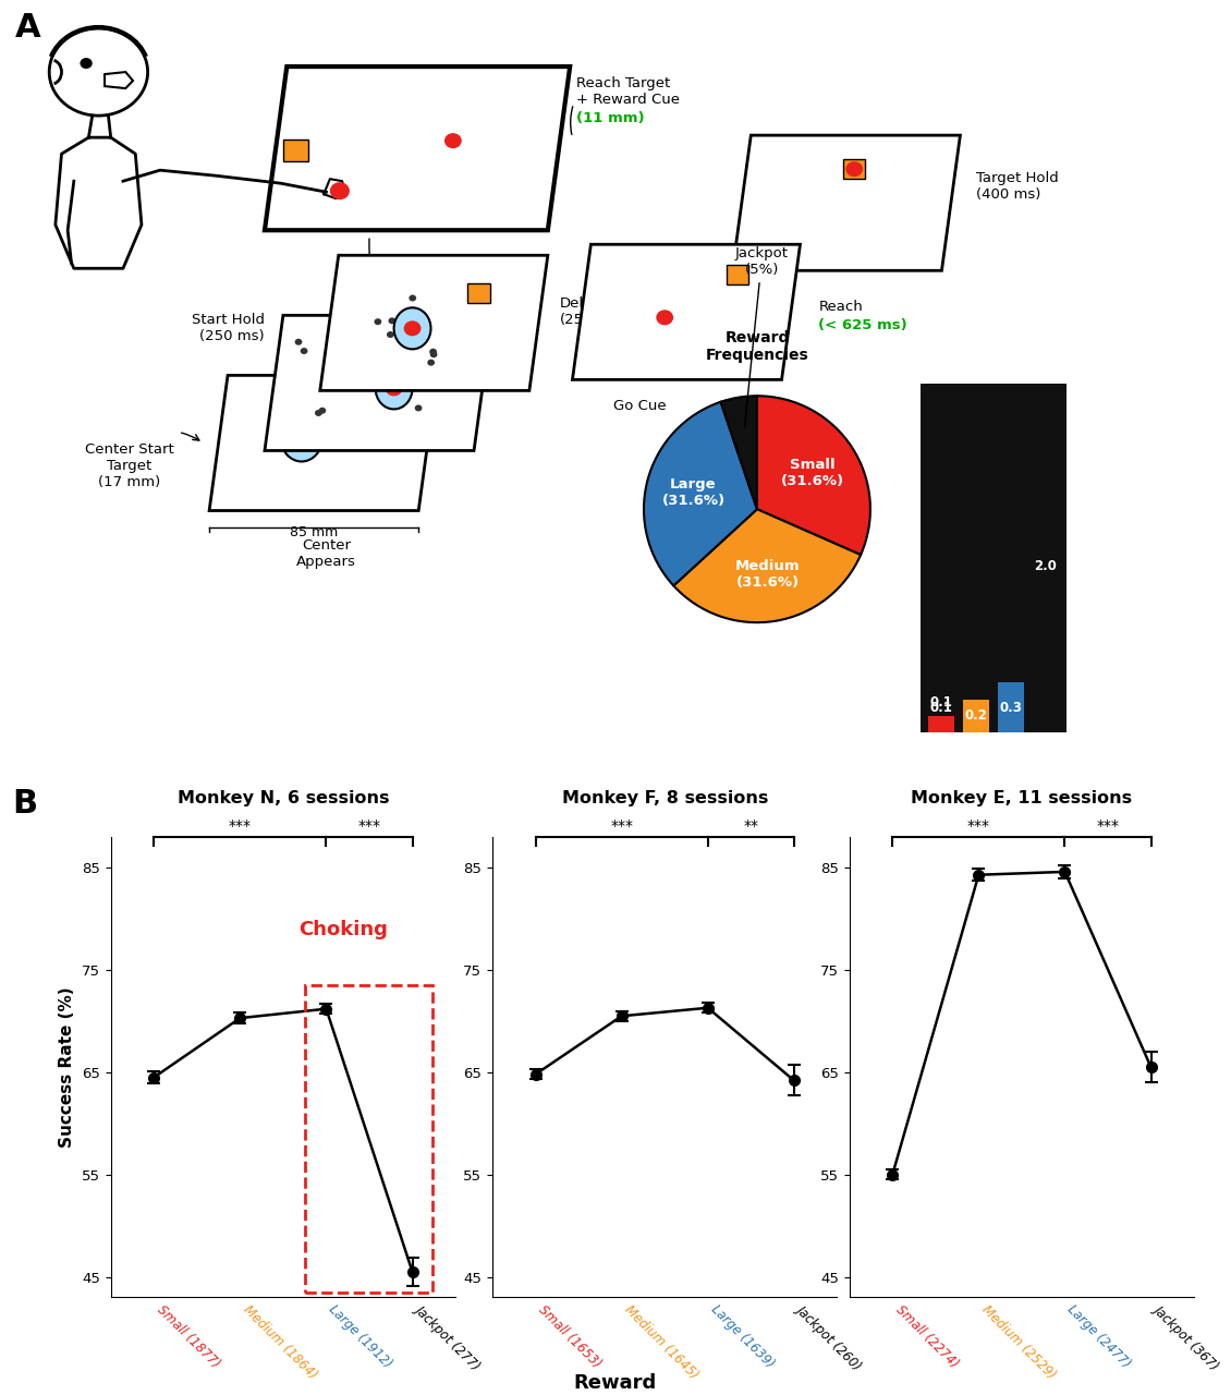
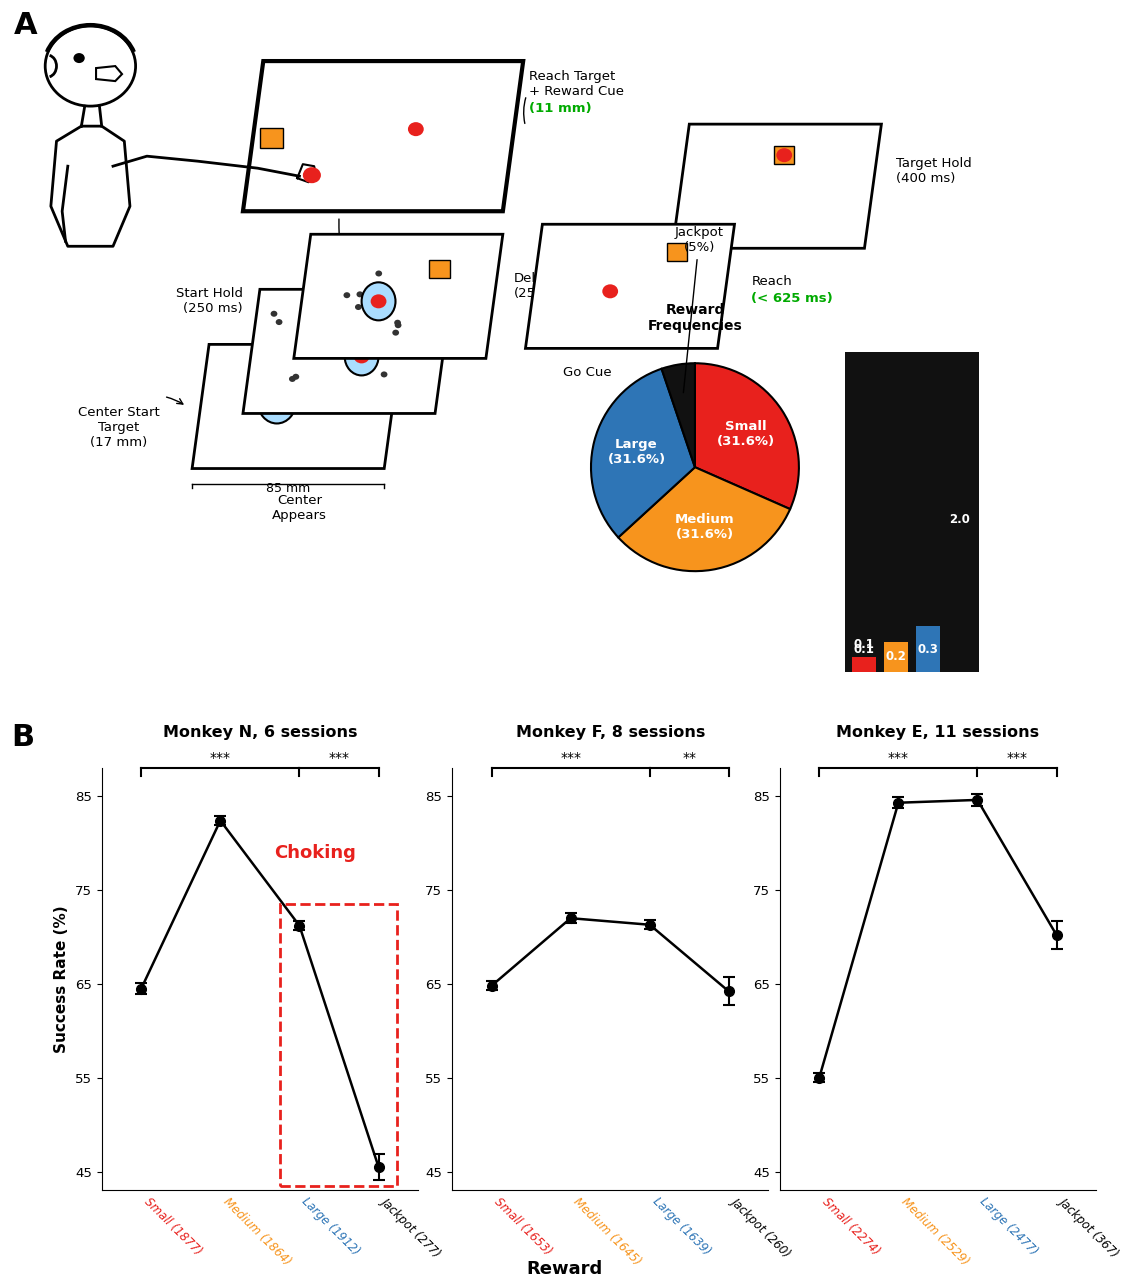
Monkey N, 6 sessions/Medium (1864): 70.3 -> 82.4
Monkey F, 8 sessions/Medium (1645): 70.5 -> 72.0
Monkey E, 11 sessions/Jackpot (367): 65.5 -> 70.2
